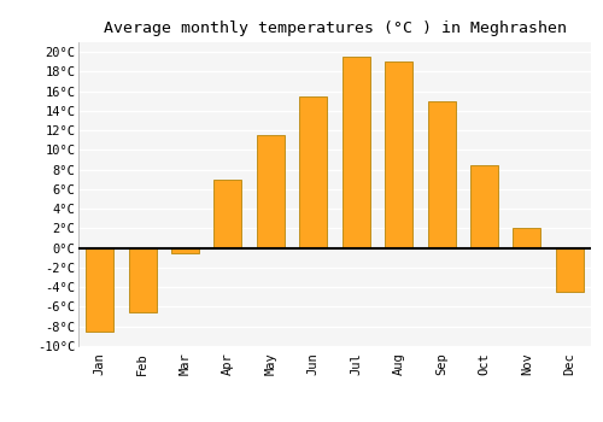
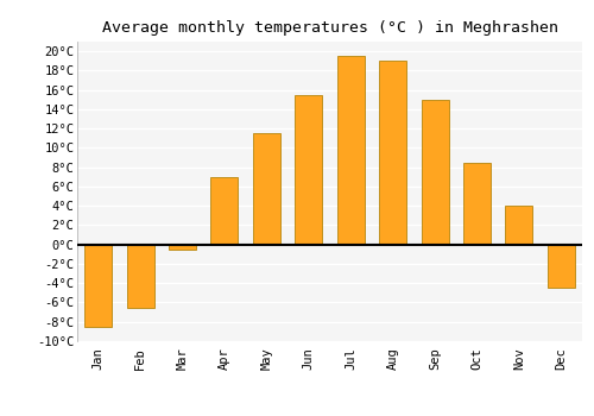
Nov: 2.0°C -> 4.0°C
